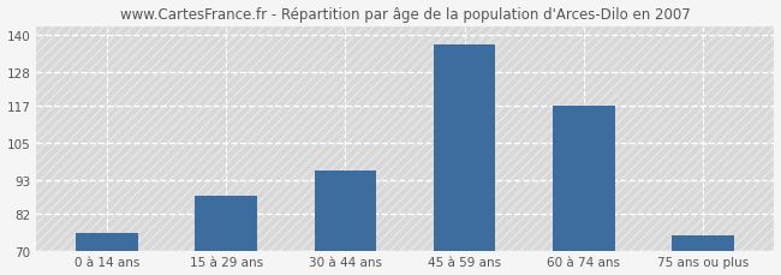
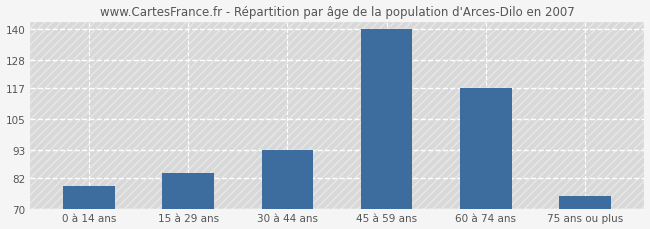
0 à 14 ans: 76 -> 79
15 à 29 ans: 88 -> 84
30 à 44 ans: 96 -> 93
45 à 59 ans: 137 -> 140
